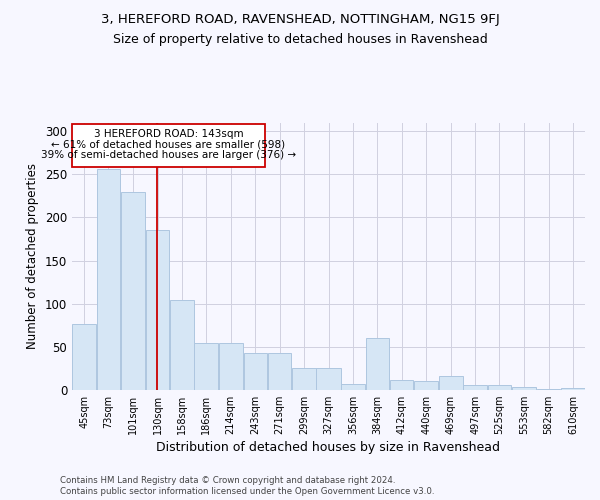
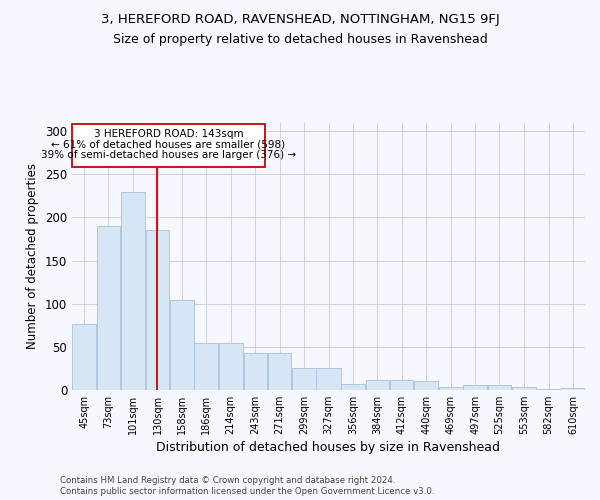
73sqm: 256 -> 190
384sqm: 60 -> 12
469sqm: 16 -> 4
